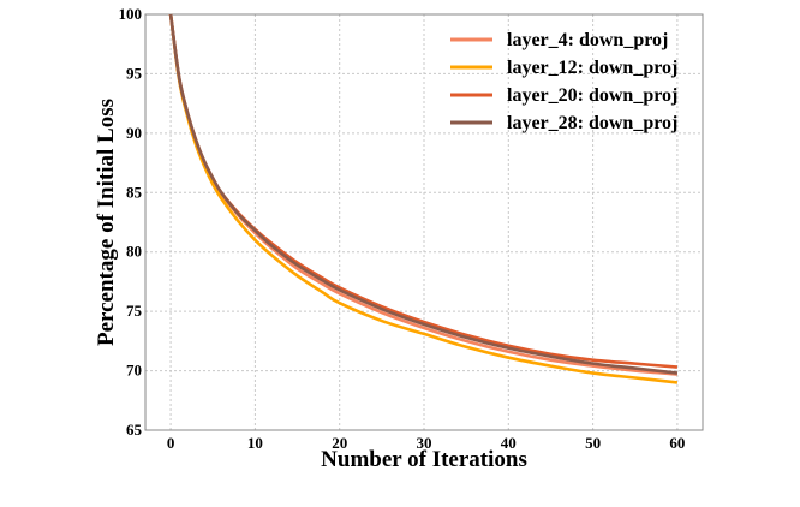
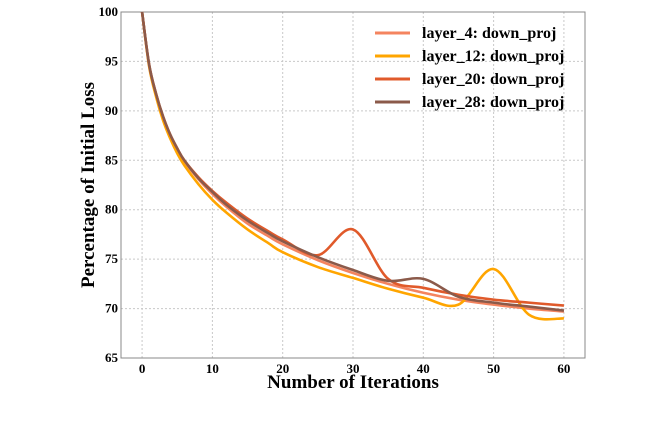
layer_20: down_proj/30: 74 -> 78
layer_28: down_proj/40: 72 -> 73
layer_12: down_proj/50: 70 -> 74
